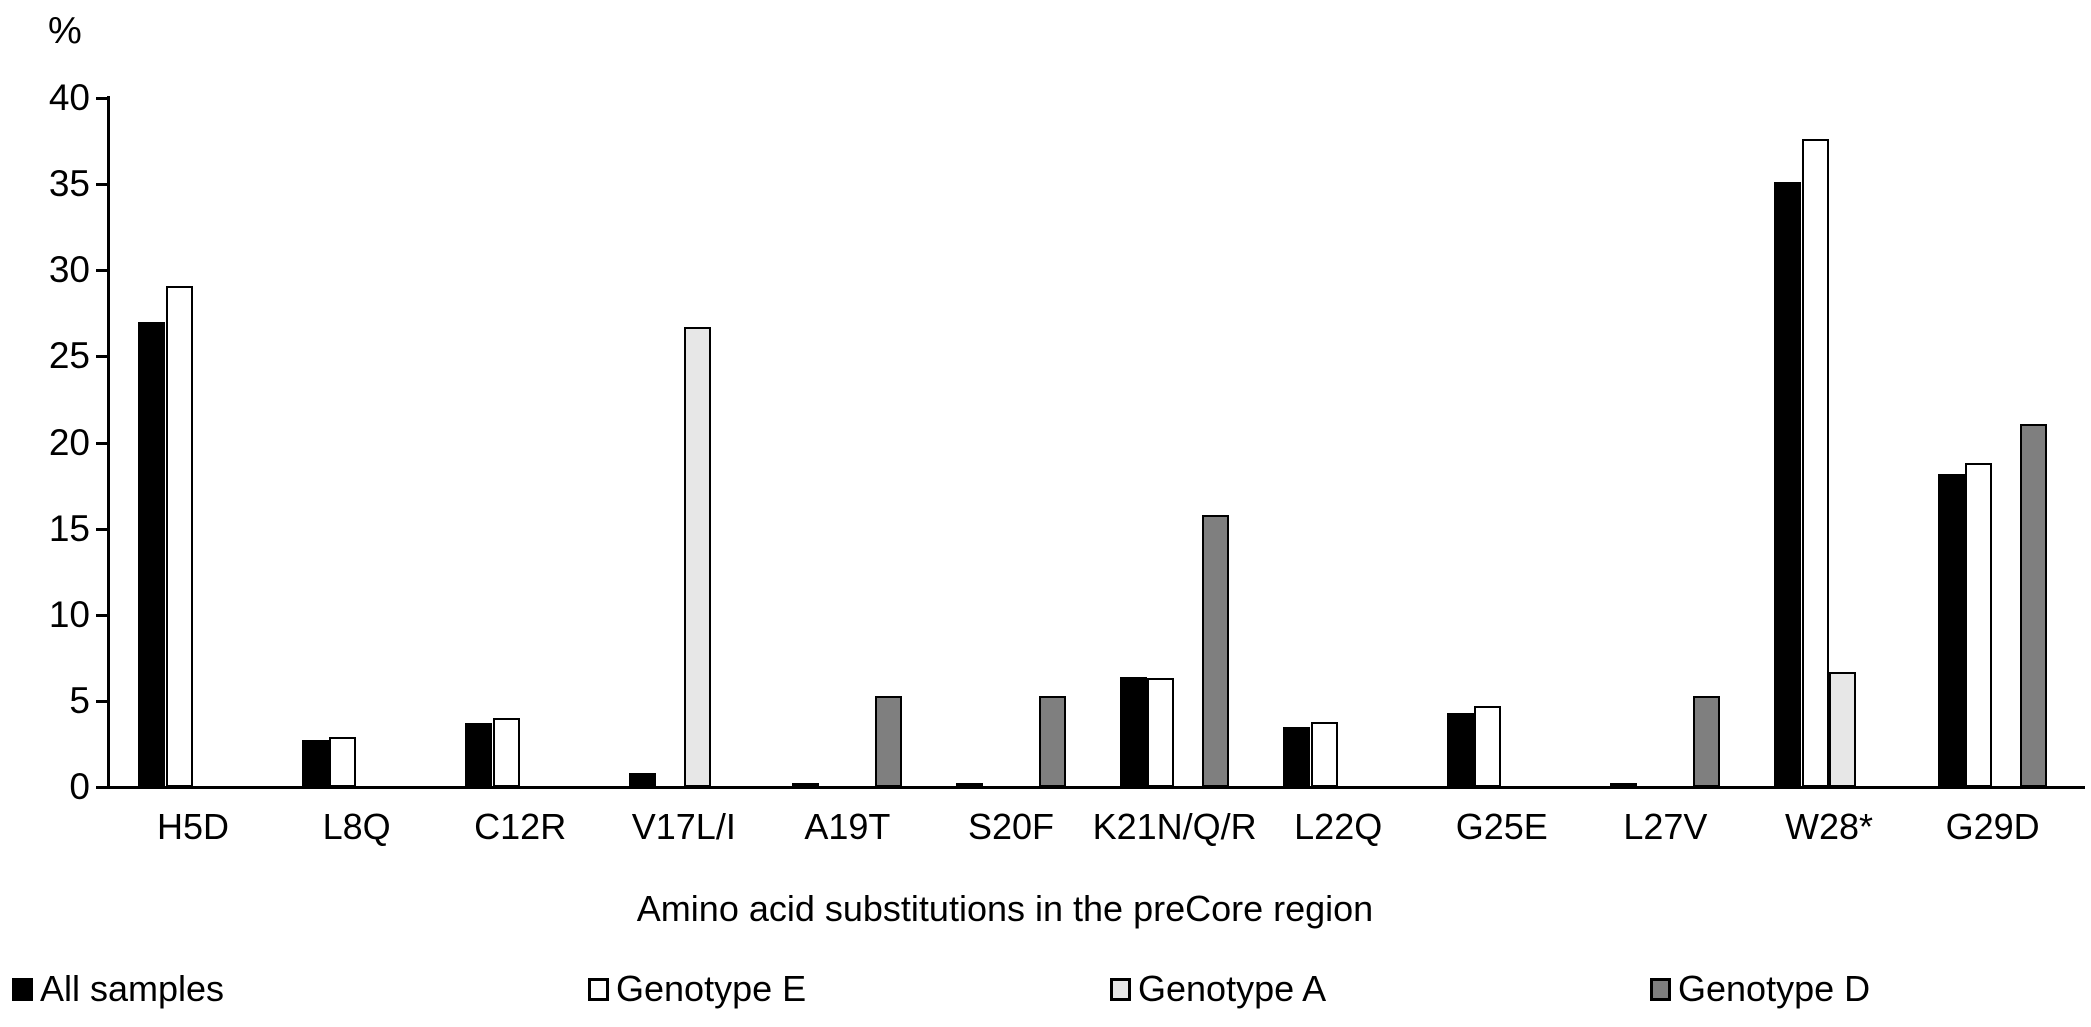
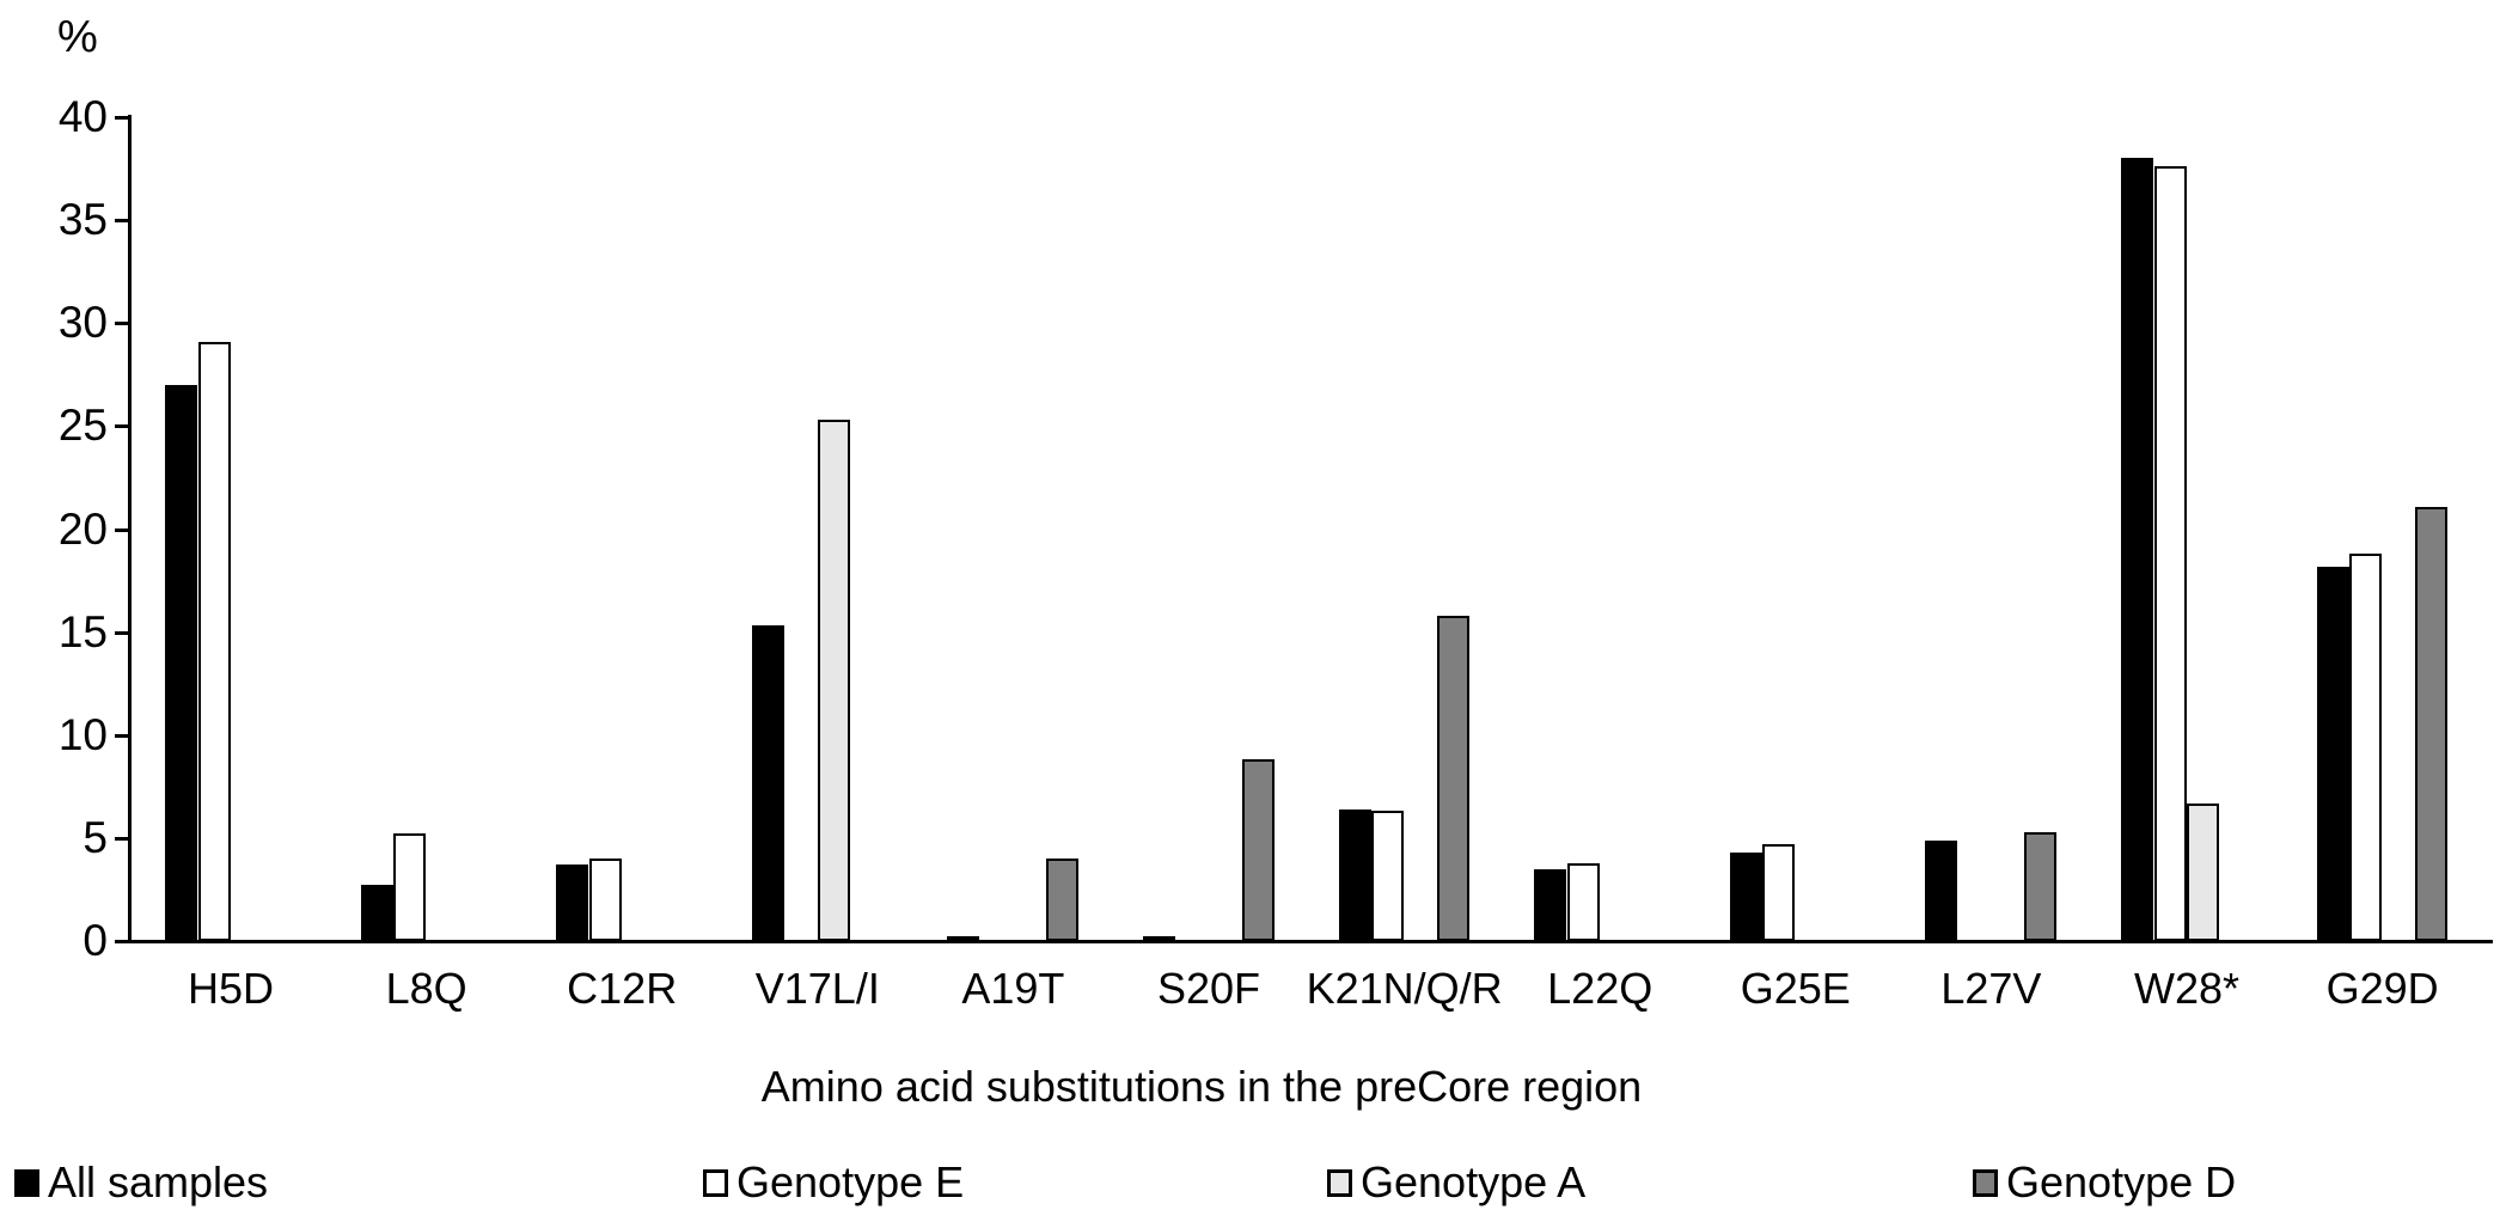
Genotype E/L8Q: 2.9 -> 5.2
All samples/V17L/I: 0.8 -> 15.3
Genotype A/V17L/I: 26.7 -> 25.3
Genotype D/A19T: 5.3 -> 4.0
Genotype D/S20F: 5.3 -> 8.8
All samples/L27V: 0.2 -> 4.9
All samples/W28*: 35.1 -> 38.0
